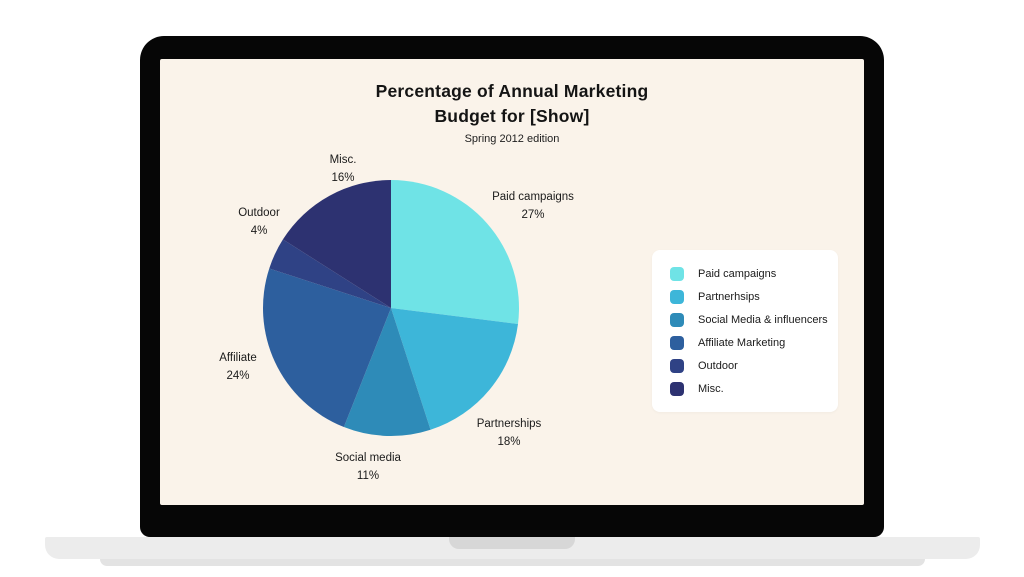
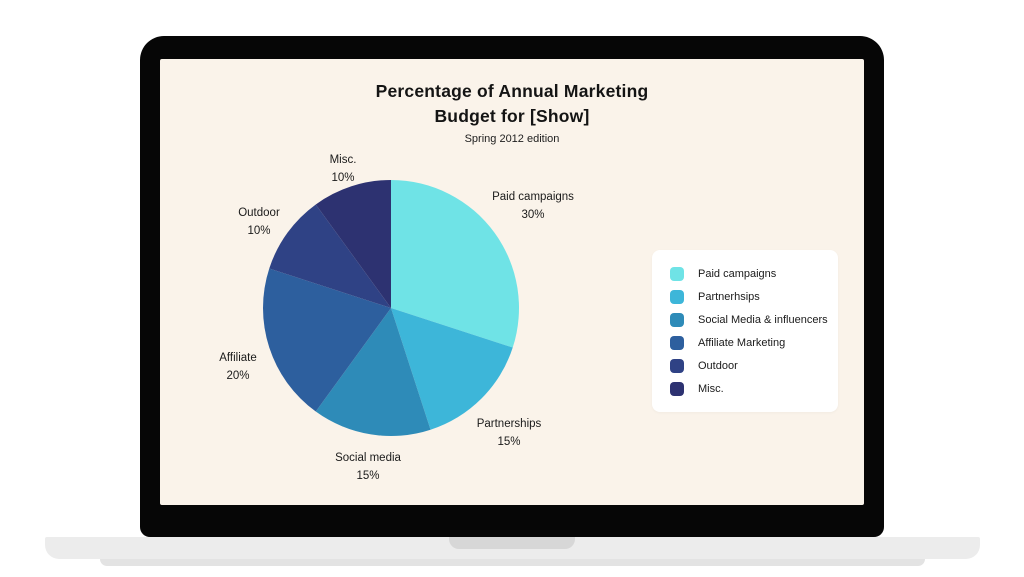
Paid campaigns: 27% -> 30%
Partnerships: 18% -> 15%
Social media: 11% -> 15%
Affiliate: 24% -> 20%
Outdoor: 4% -> 10%
Misc.: 16% -> 10%
